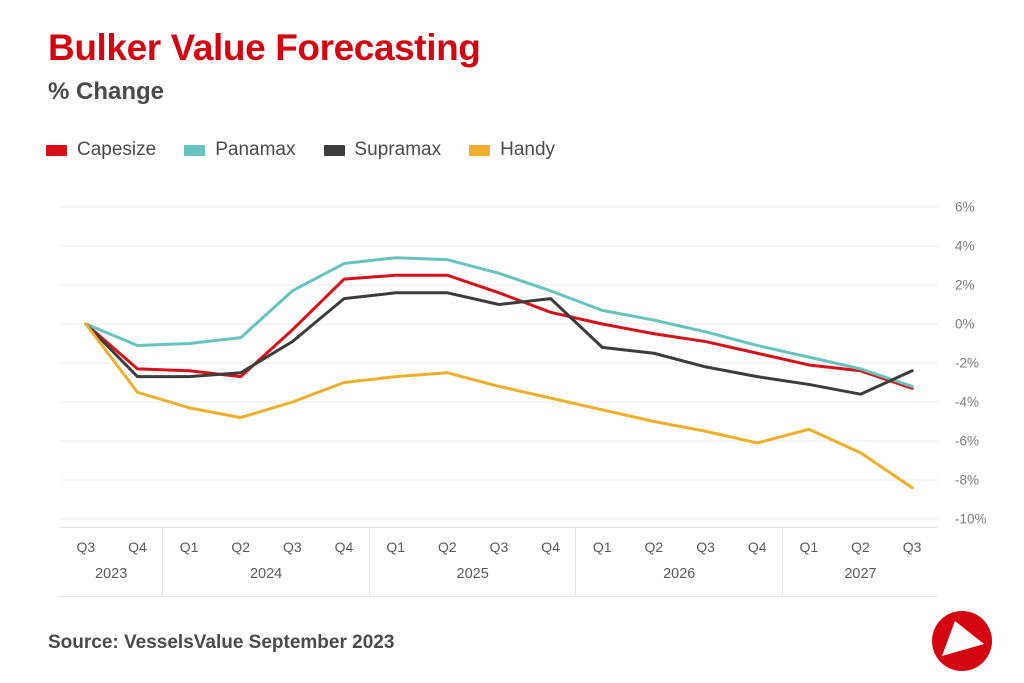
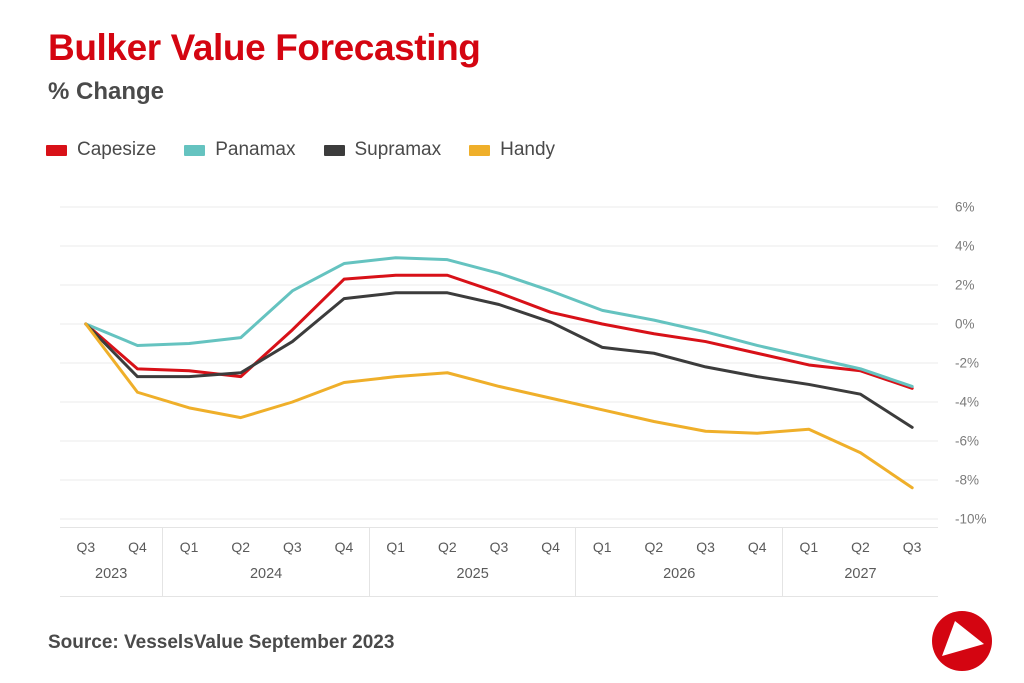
Supramax/Q4 2025: 1.3% -> 0.1%
Handy/Q4 2026: -6.1% -> -5.6%
Supramax/Q3 2027: -2.4% -> -5.3%
